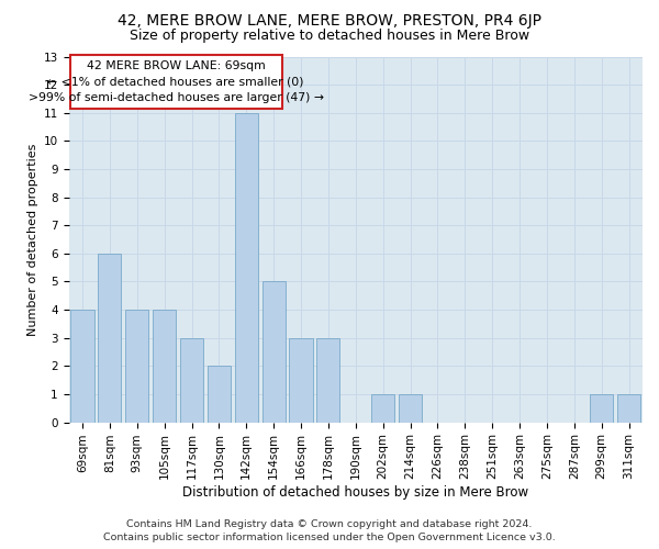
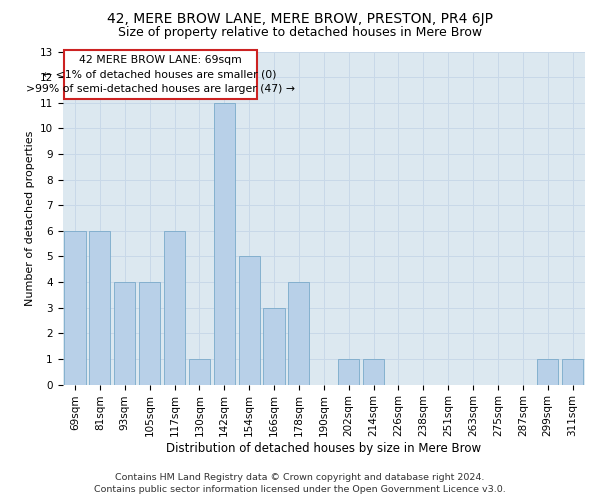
69sqm: 4 -> 6
117sqm: 3 -> 6
130sqm: 2 -> 1
178sqm: 3 -> 4
